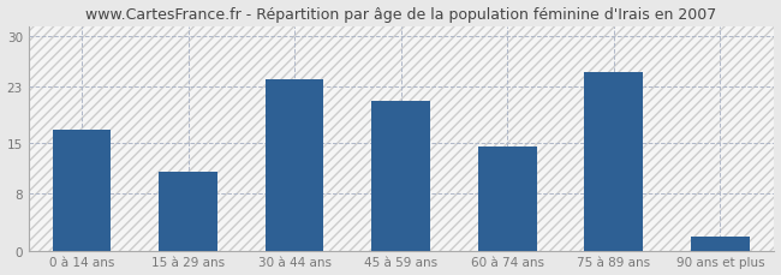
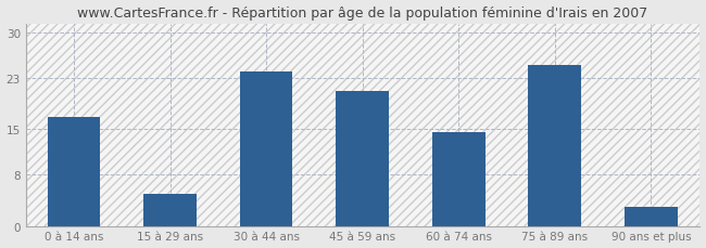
15 à 29 ans: 11.0 -> 5.0
90 ans et plus: 2.0 -> 3.0
